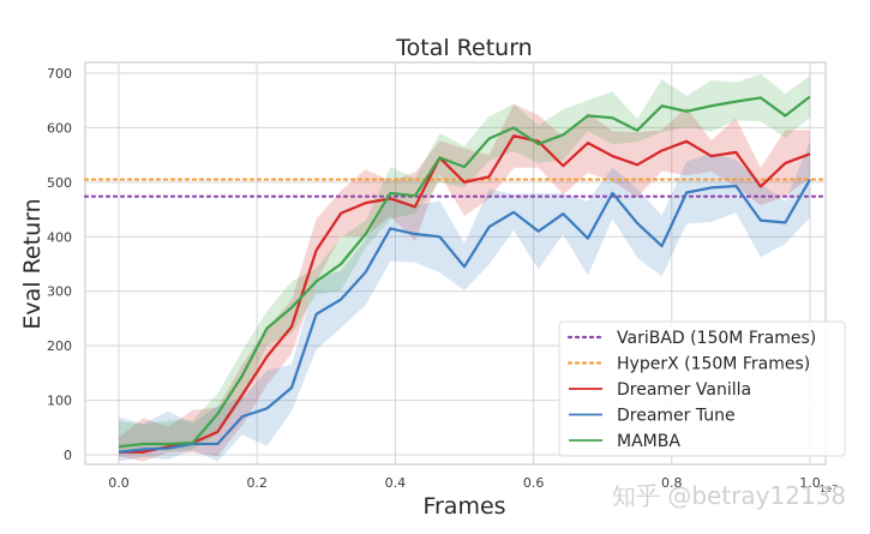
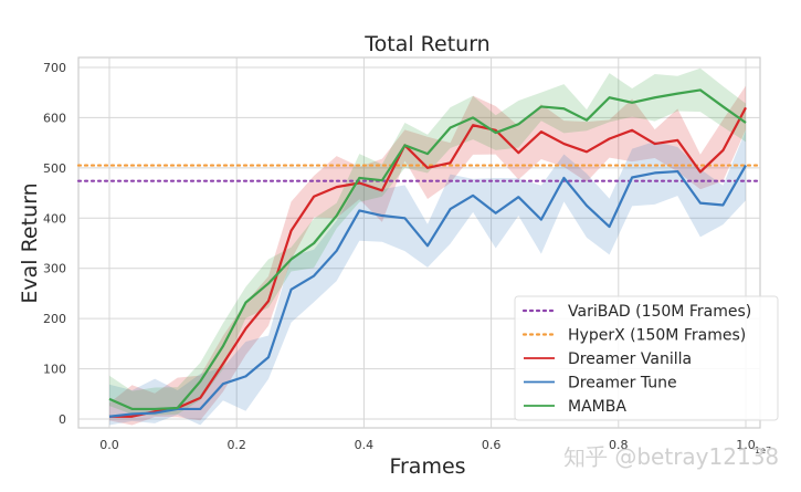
MAMBA/0.0: 20 -> 40
Dreamer Vanilla/1.0: 550 -> 620
MAMBA/1.0: 660 -> 590
